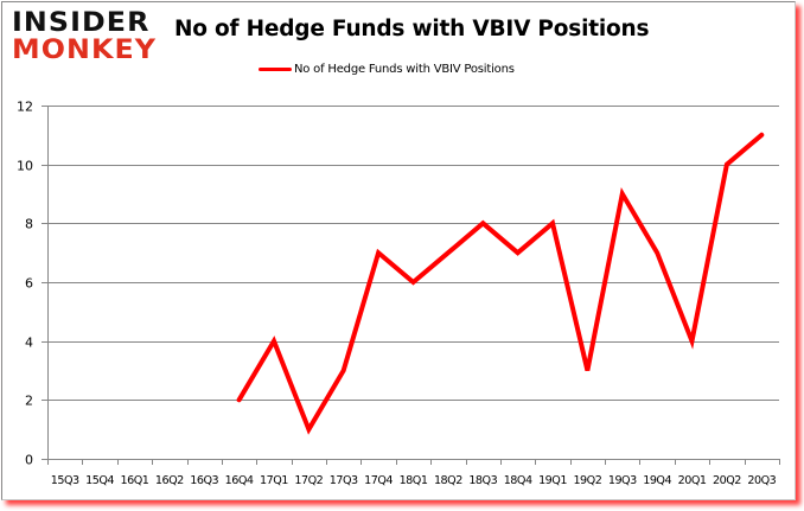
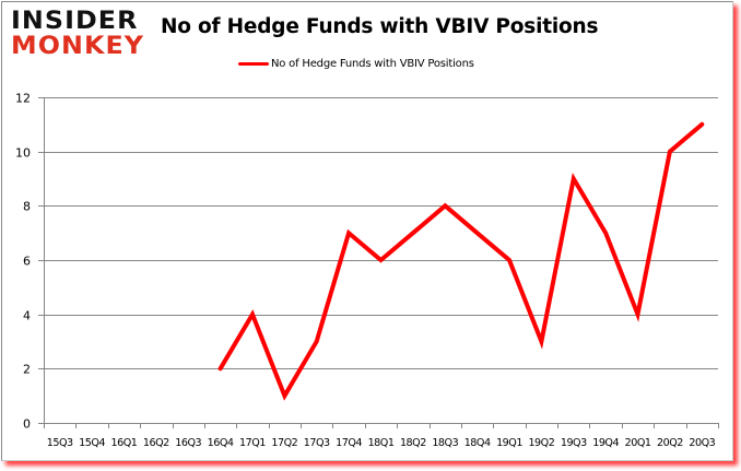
19Q1: 8 -> 6
